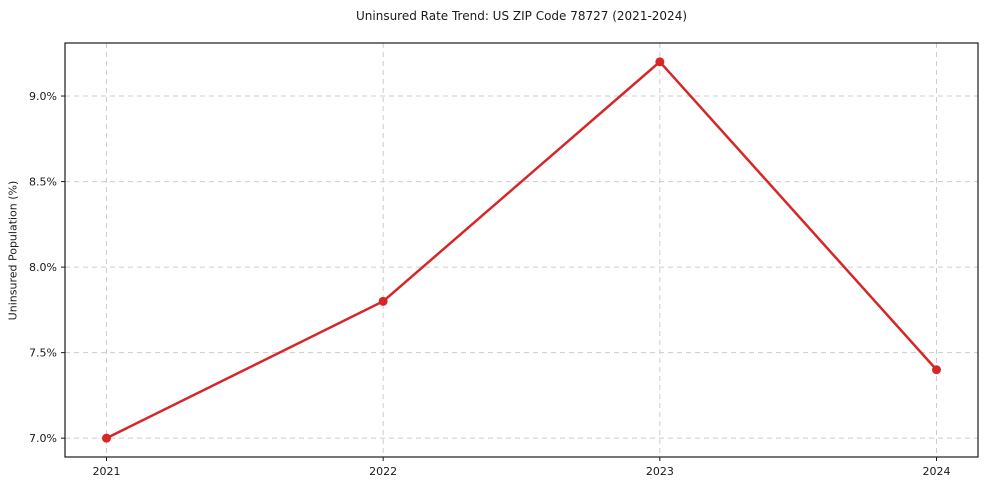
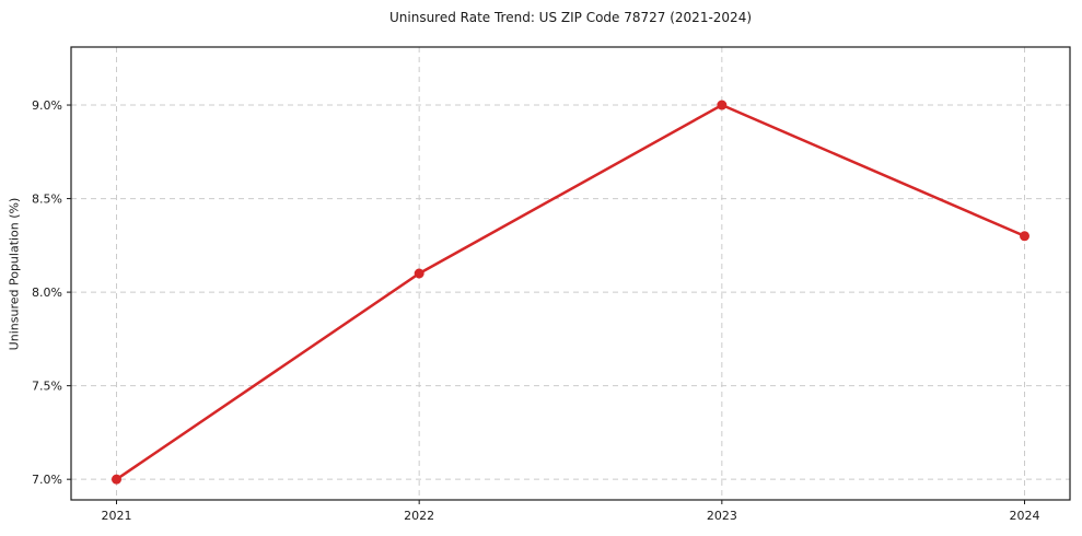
2022: 7.8% -> 8.1%
2023: 9.2% -> 9.0%
2024: 7.4% -> 8.3%
